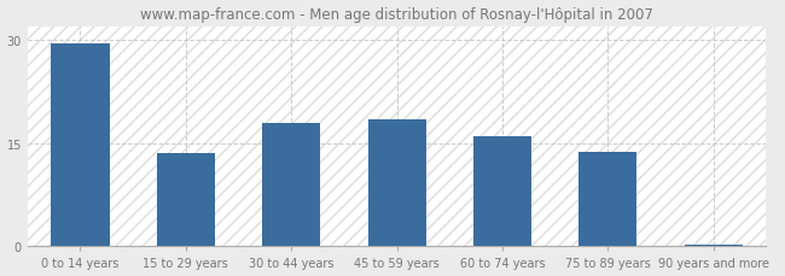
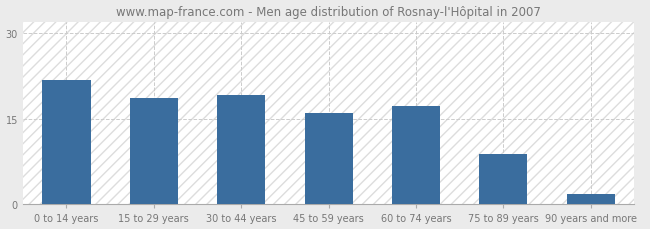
0 to 14 years: 29.5 -> 21.8
15 to 29 years: 13.5 -> 18.6
30 to 44 years: 18.0 -> 19.2
45 to 59 years: 18.5 -> 16.0
60 to 74 years: 16.0 -> 17.2
75 to 89 years: 13.8 -> 8.8
90 years and more: 0.3 -> 1.8
